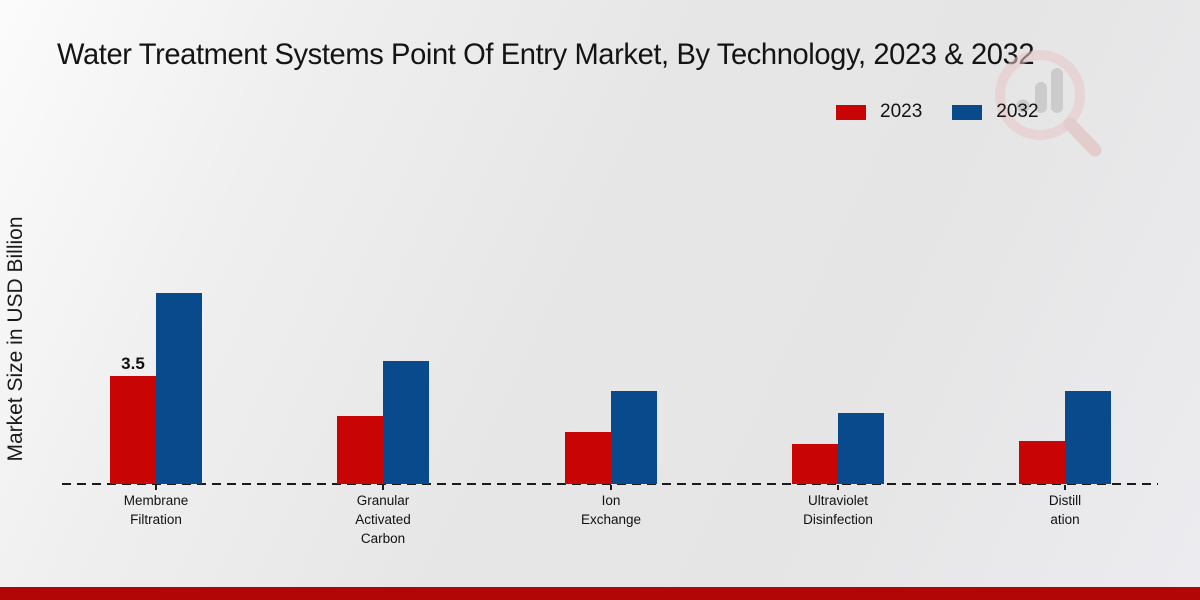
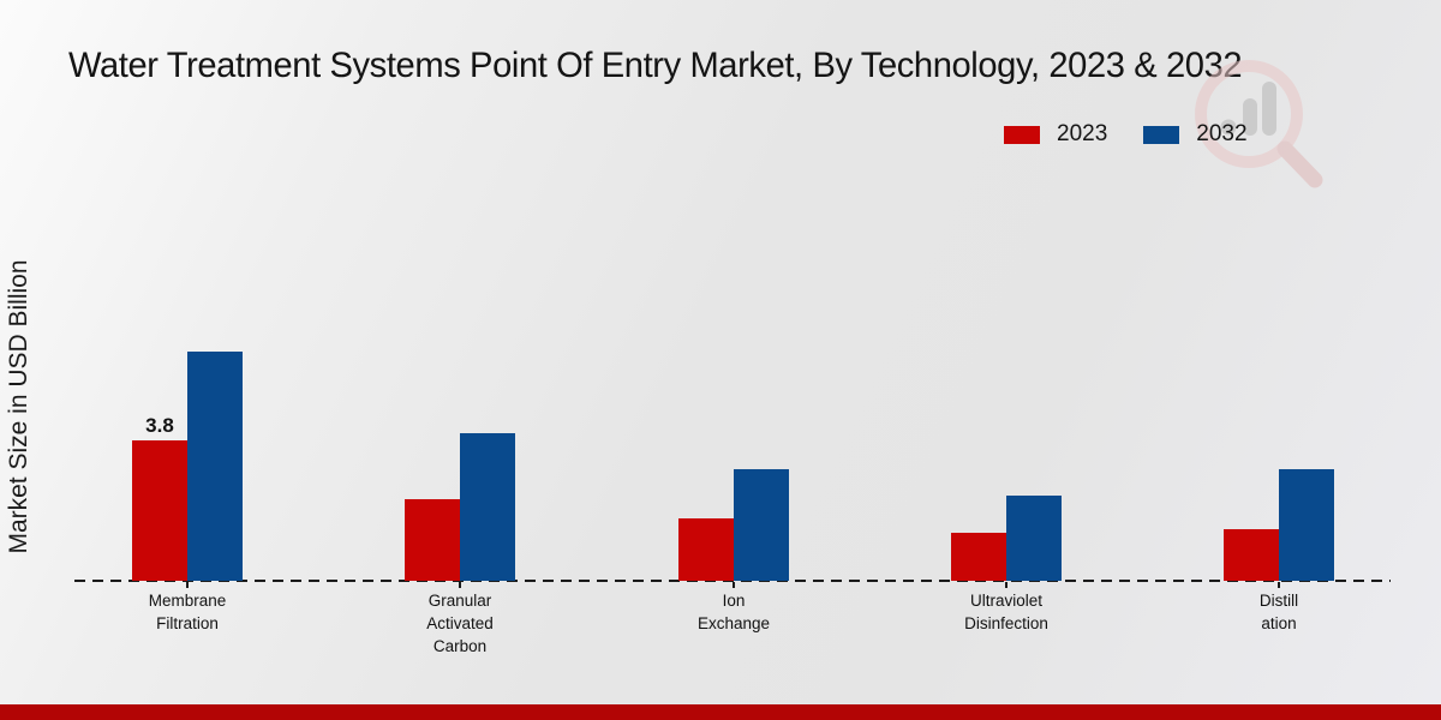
2023/Membrane Filtration: 3.5 -> 3.8
